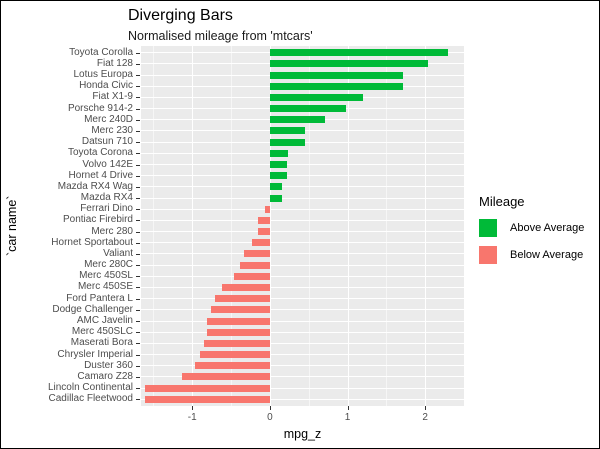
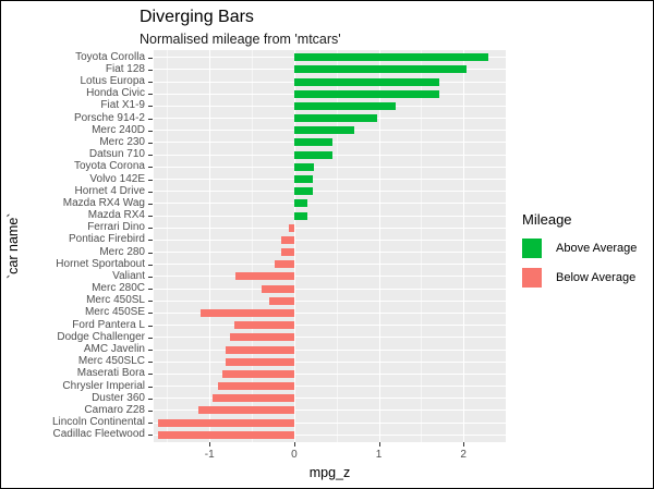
Valiant: -0.3 -> -0.7
Merc 450SL: -0.5 -> -0.3
Merc 450SE: -0.6 -> -1.1
